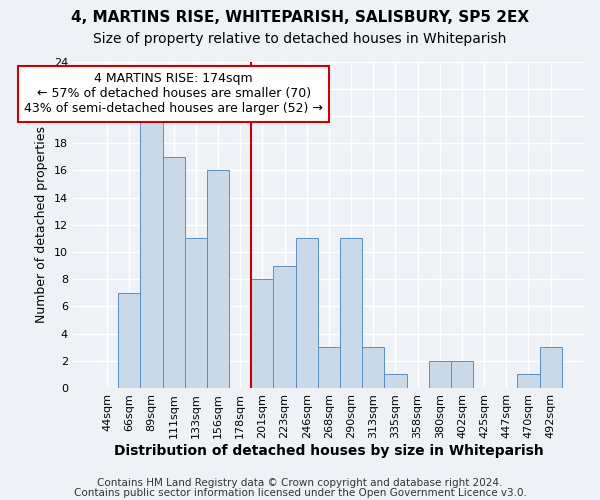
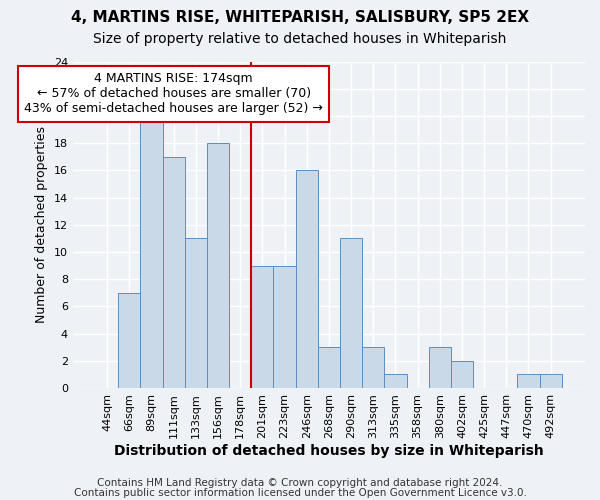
156sqm: 16 -> 18
201sqm: 8 -> 9
246sqm: 11 -> 16
380sqm: 2 -> 3
492sqm: 3 -> 1
